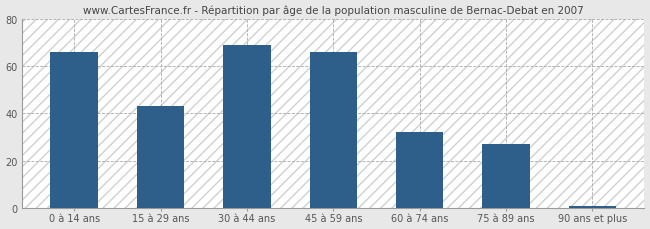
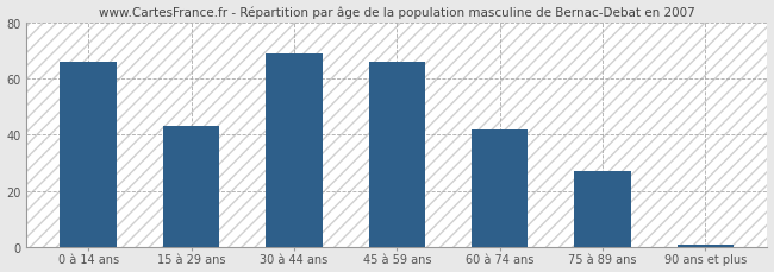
60 à 74 ans: 32 -> 42
